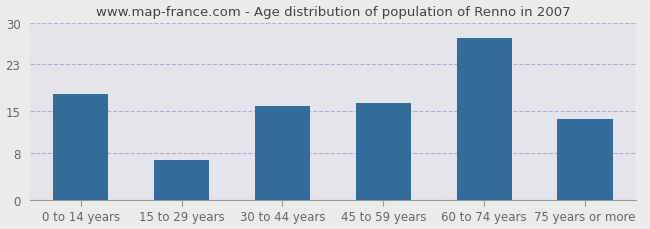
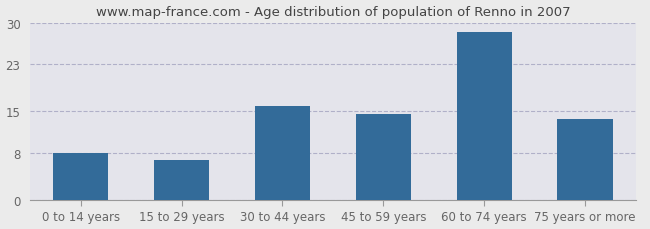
0 to 14 years: 18.0 -> 7.9
45 to 59 years: 16.4 -> 14.5
60 to 74 years: 27.4 -> 28.5
